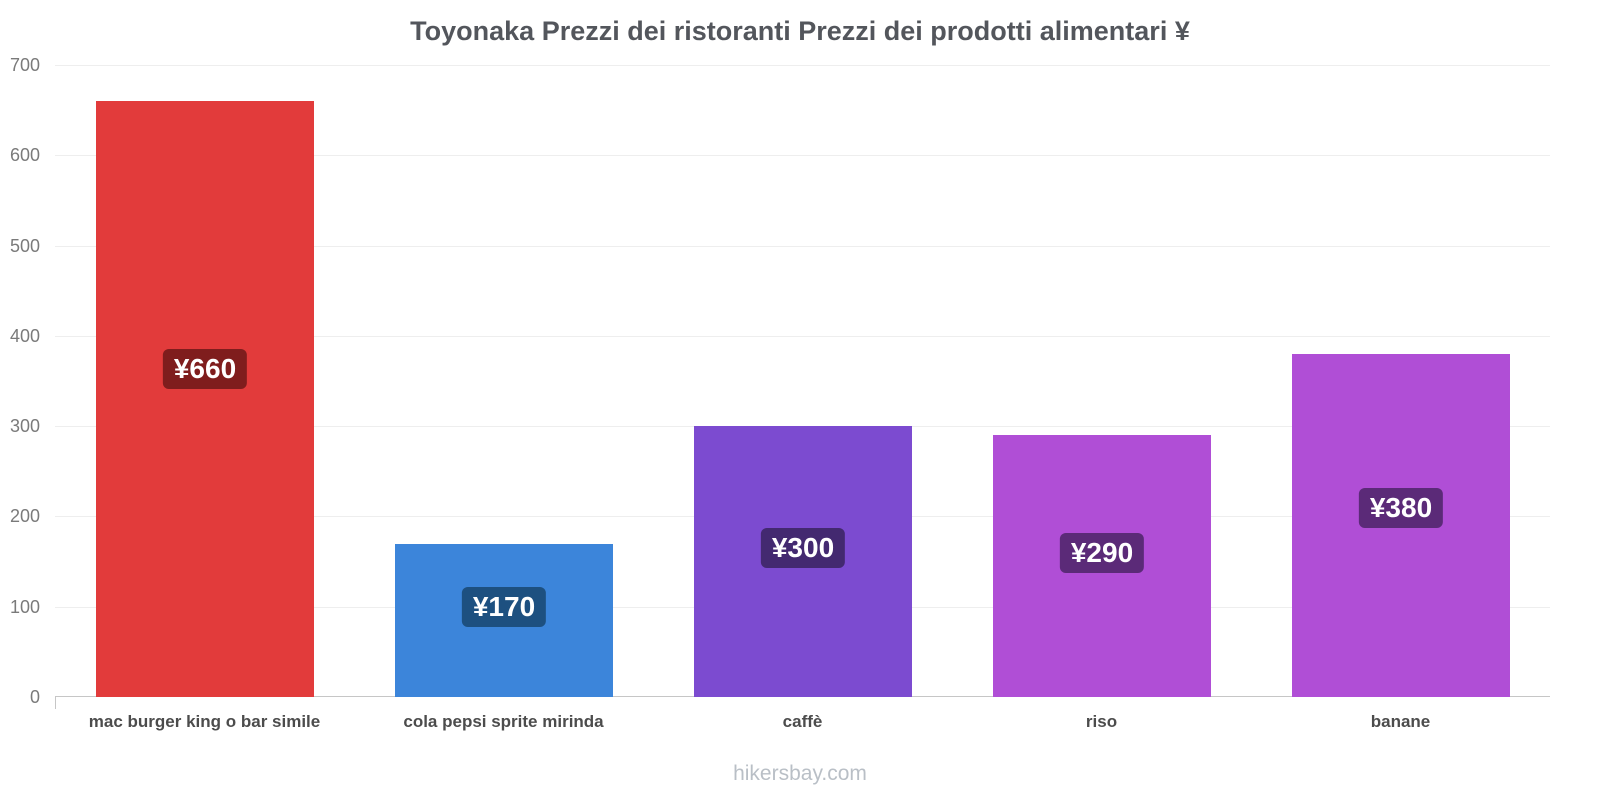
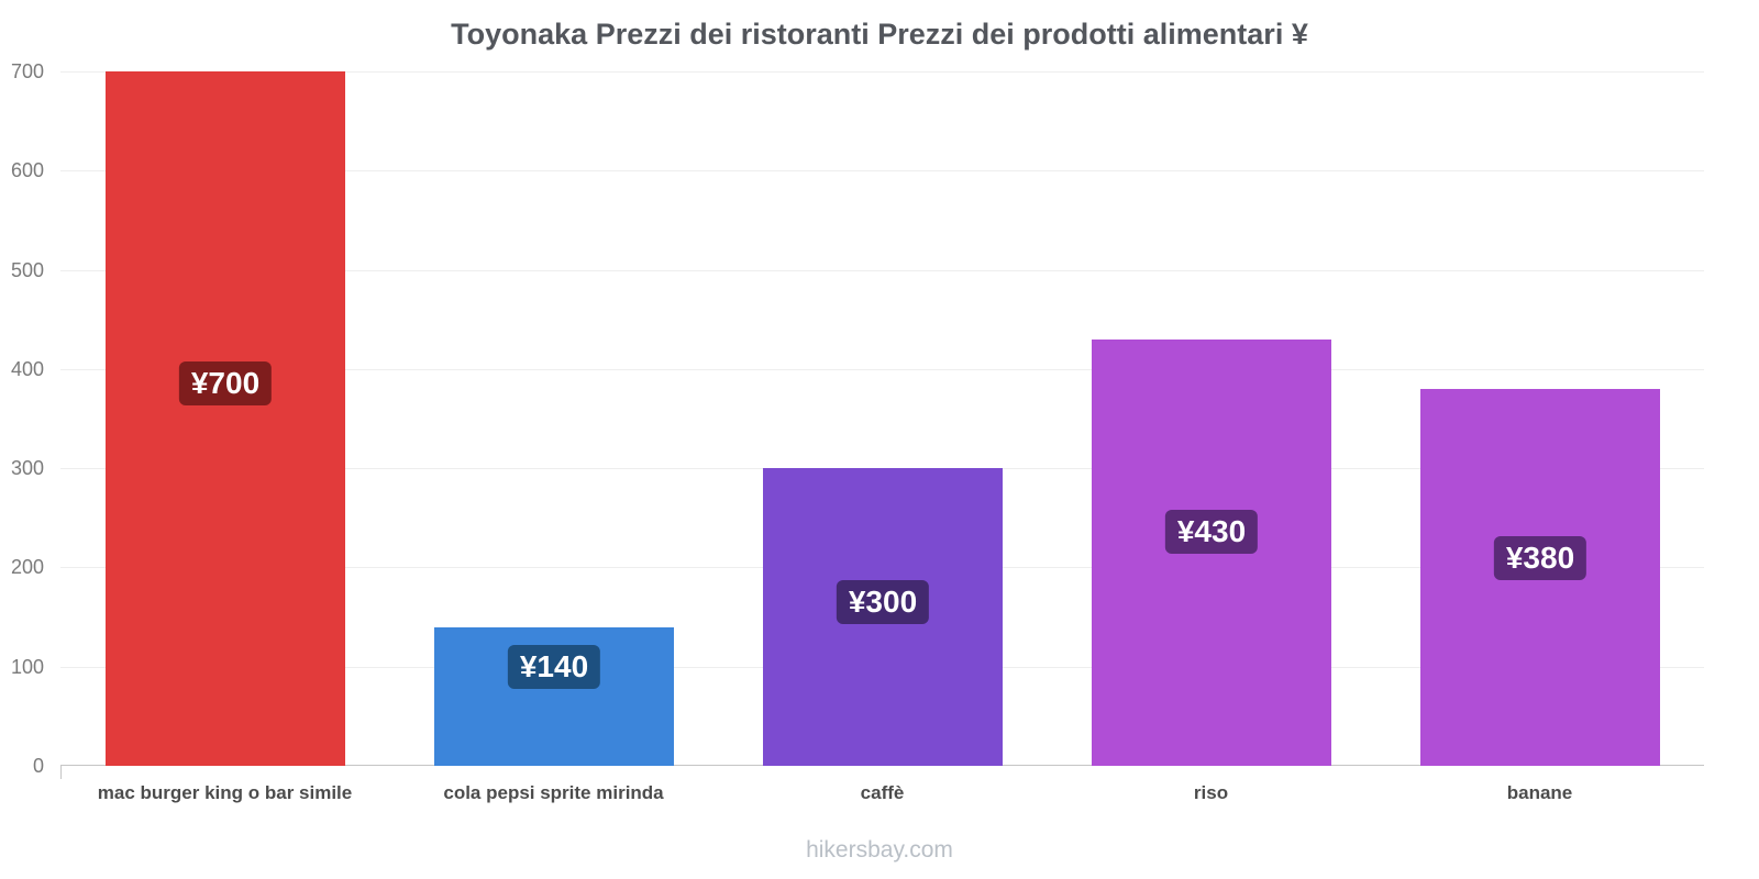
mac burger king o bar simile: ¥660 -> ¥700
cola pepsi sprite mirinda: ¥170 -> ¥140
riso: ¥290 -> ¥430
